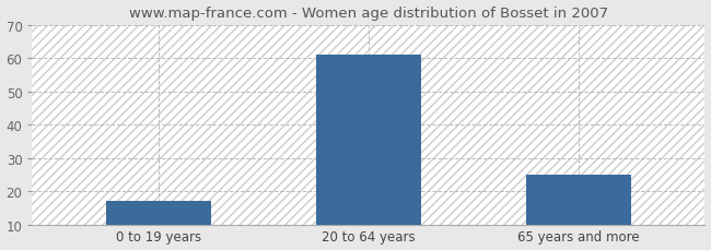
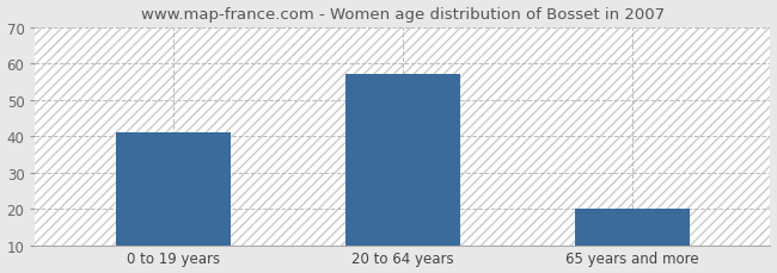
0 to 19 years: 17 -> 41
20 to 64 years: 61 -> 57
65 years and more: 25 -> 20
